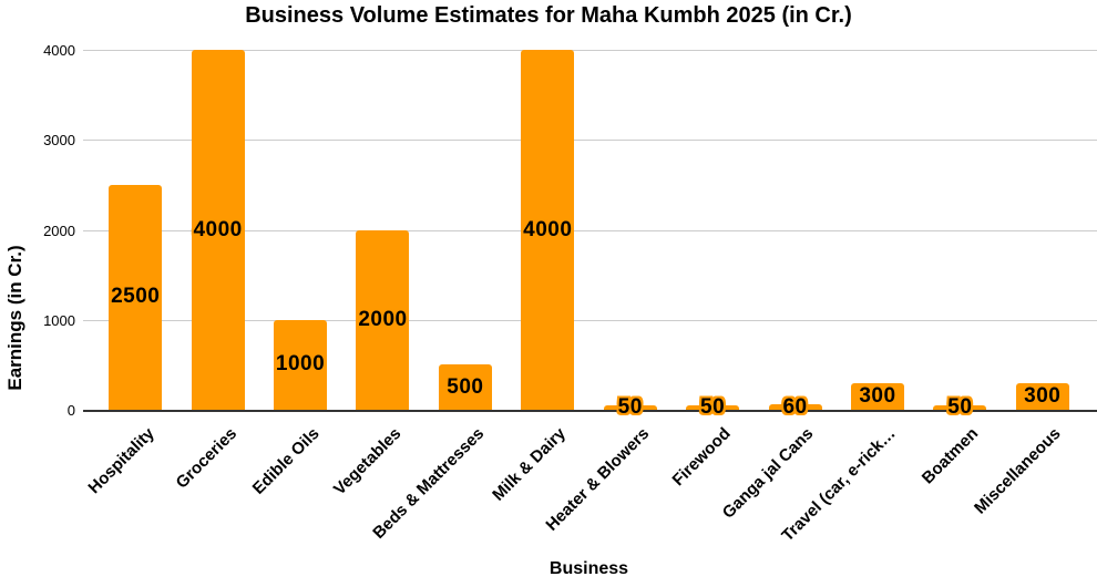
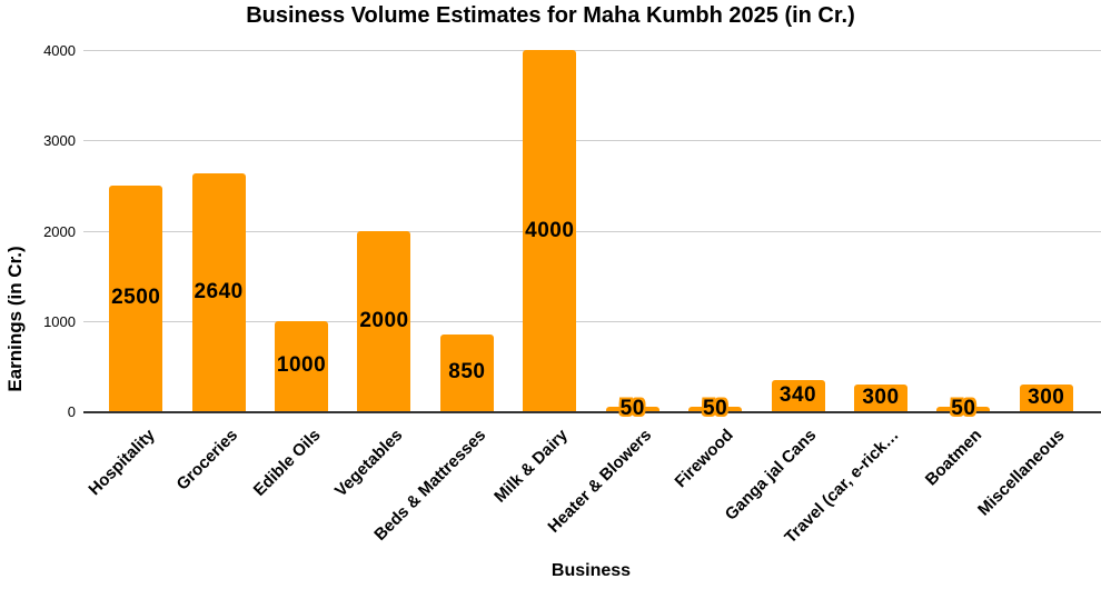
Groceries: 4000 -> 2640
Beds & Mattresses: 500 -> 850
Ganga jal Cans: 60 -> 340
